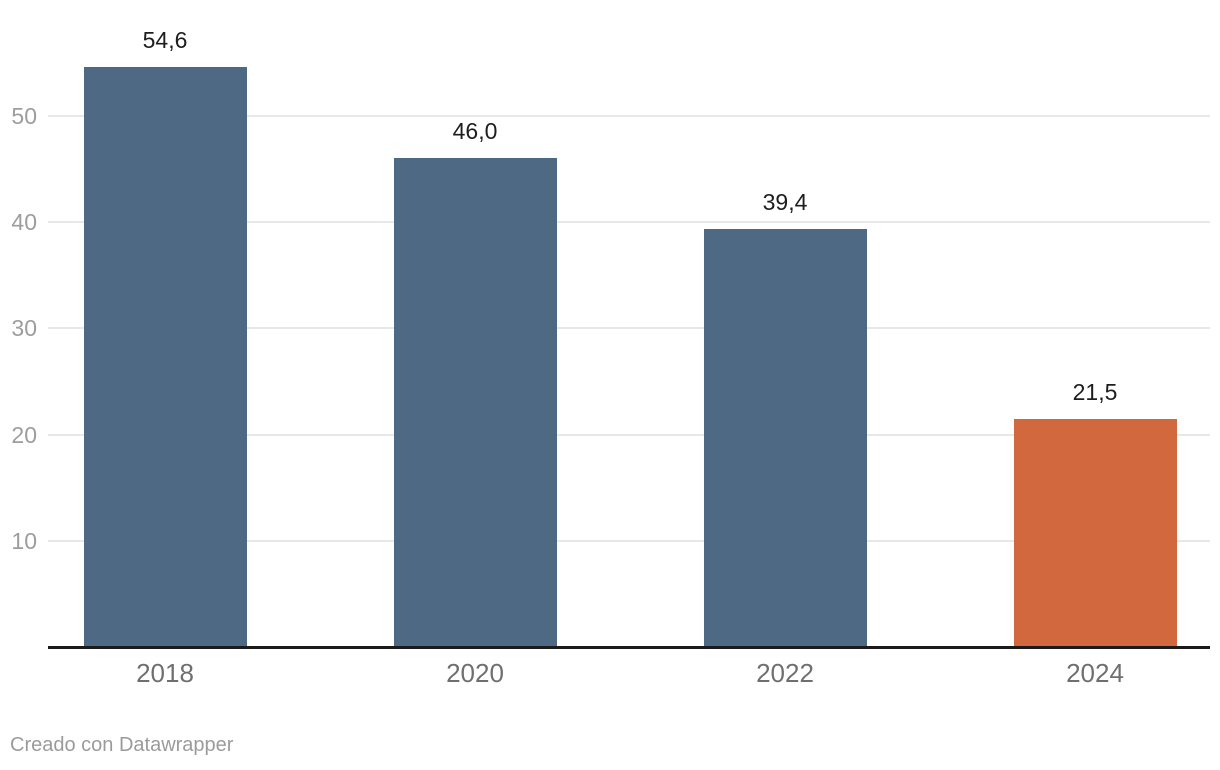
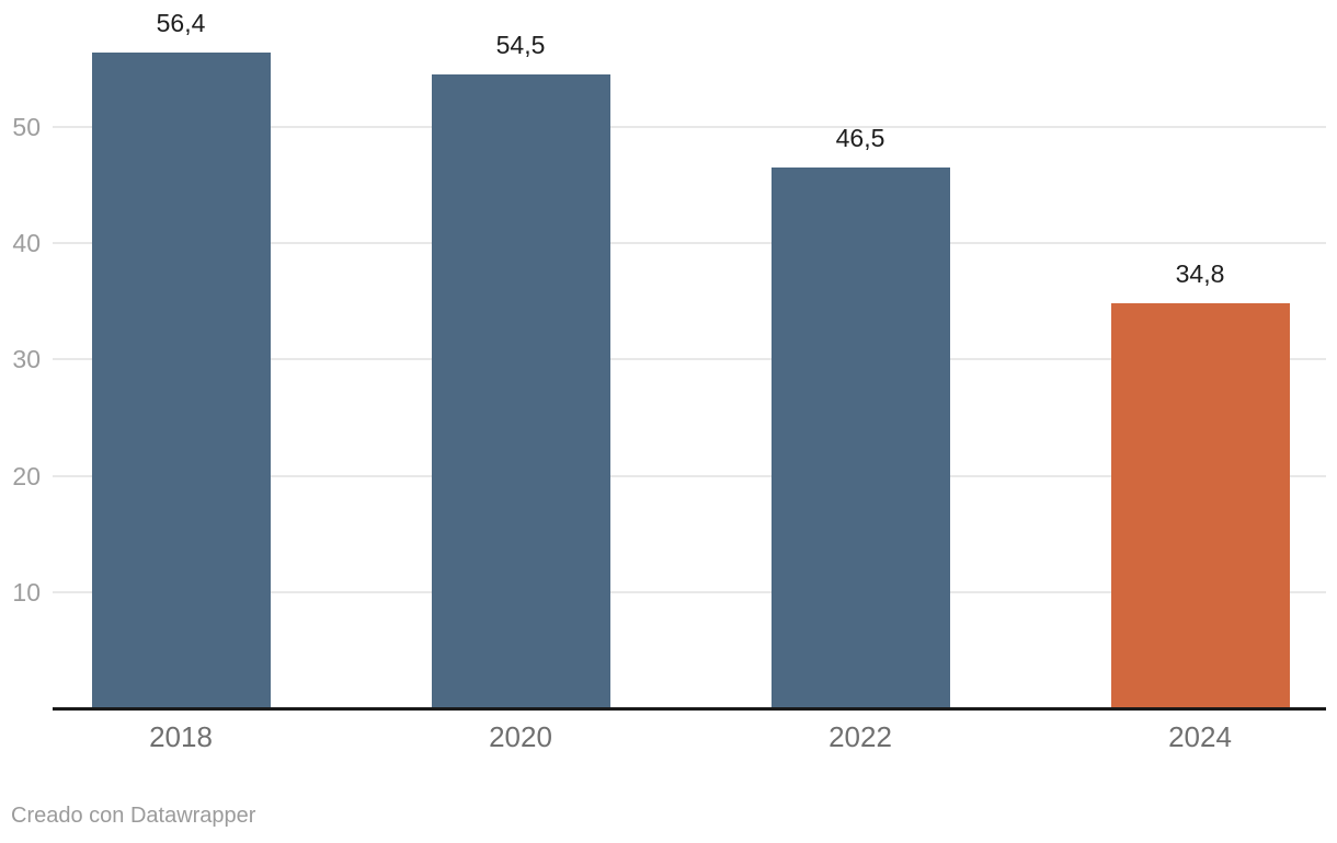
2018: 54,6 -> 56,4
2020: 46,0 -> 54,5
2022: 39,4 -> 46,5
2024: 21,5 -> 34,8
